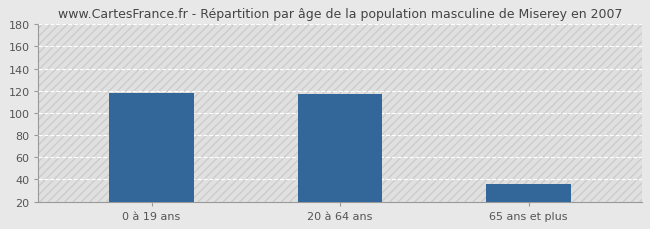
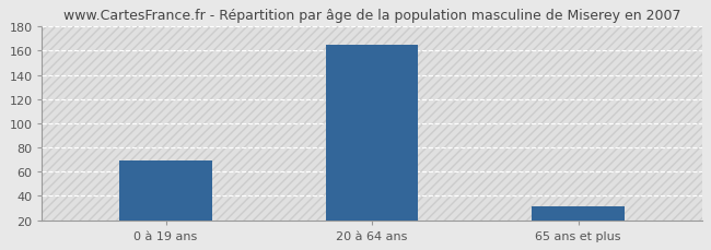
0 à 19 ans: 118 -> 69
20 à 64 ans: 117 -> 165
65 ans et plus: 36 -> 31
